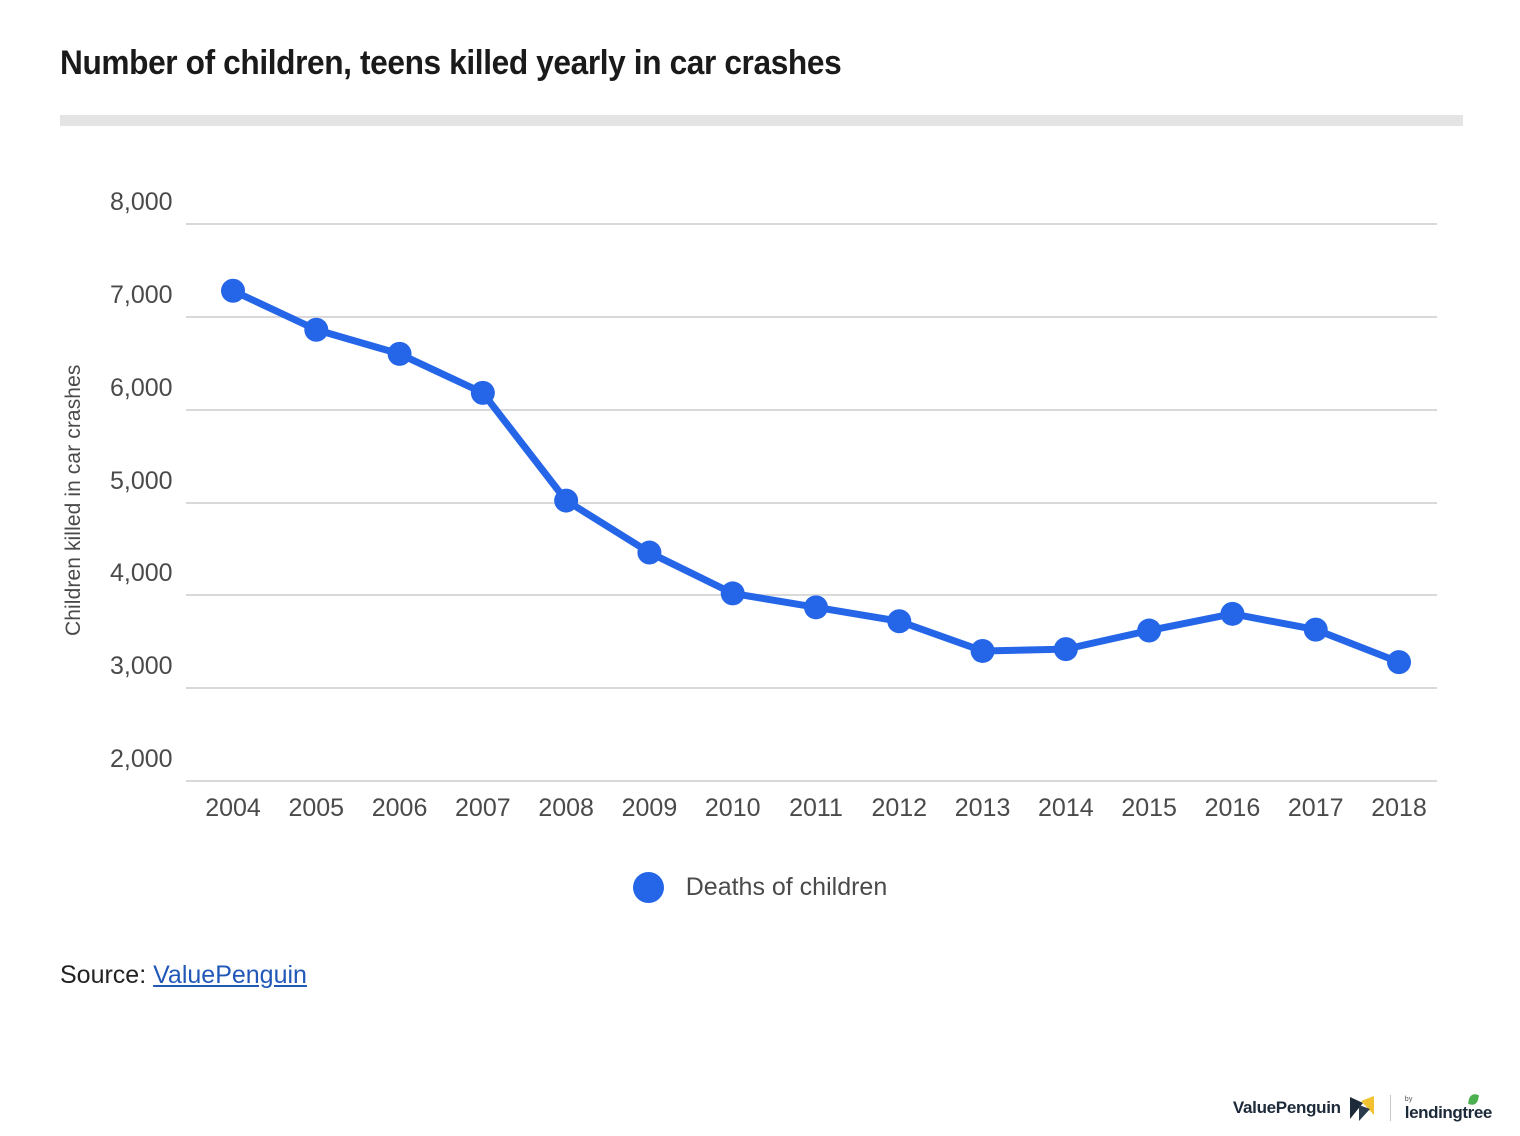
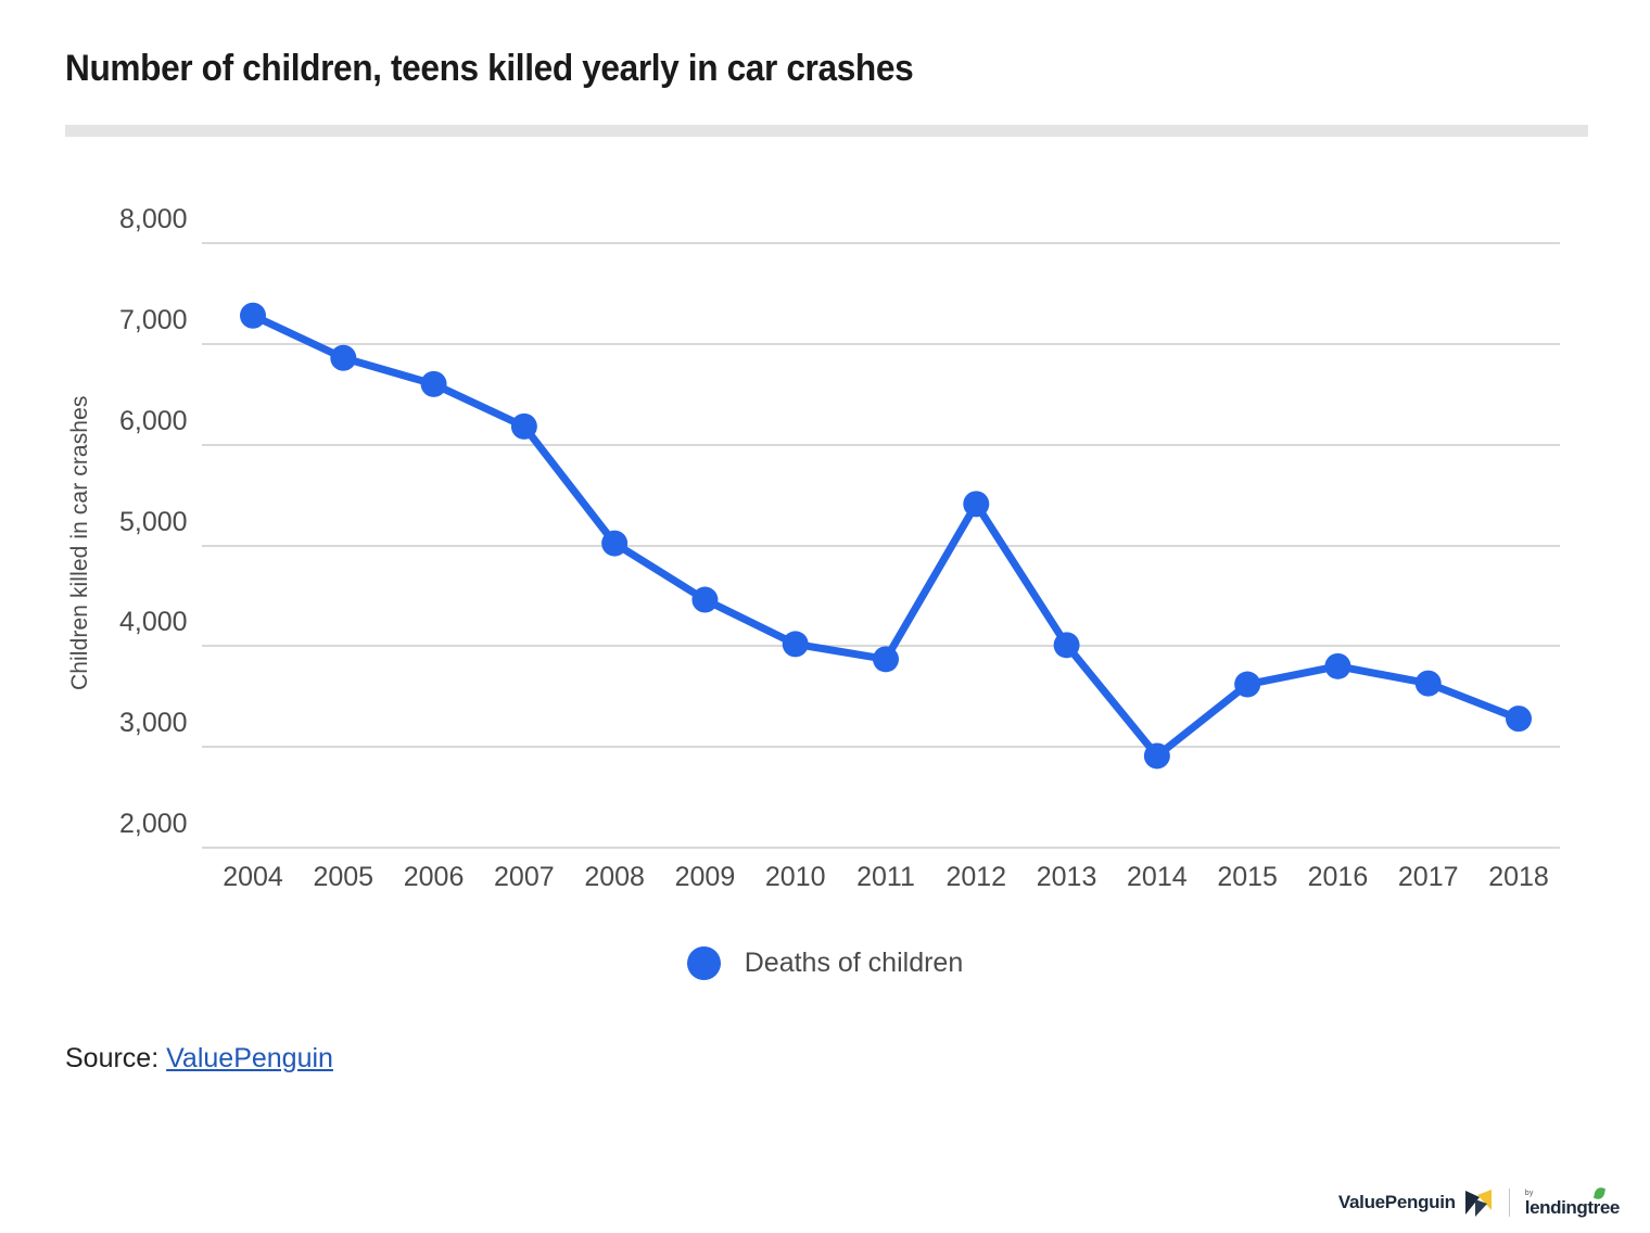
2012: 3700 -> 5400
2013: 3400 -> 4000
2014: 3400 -> 2900
